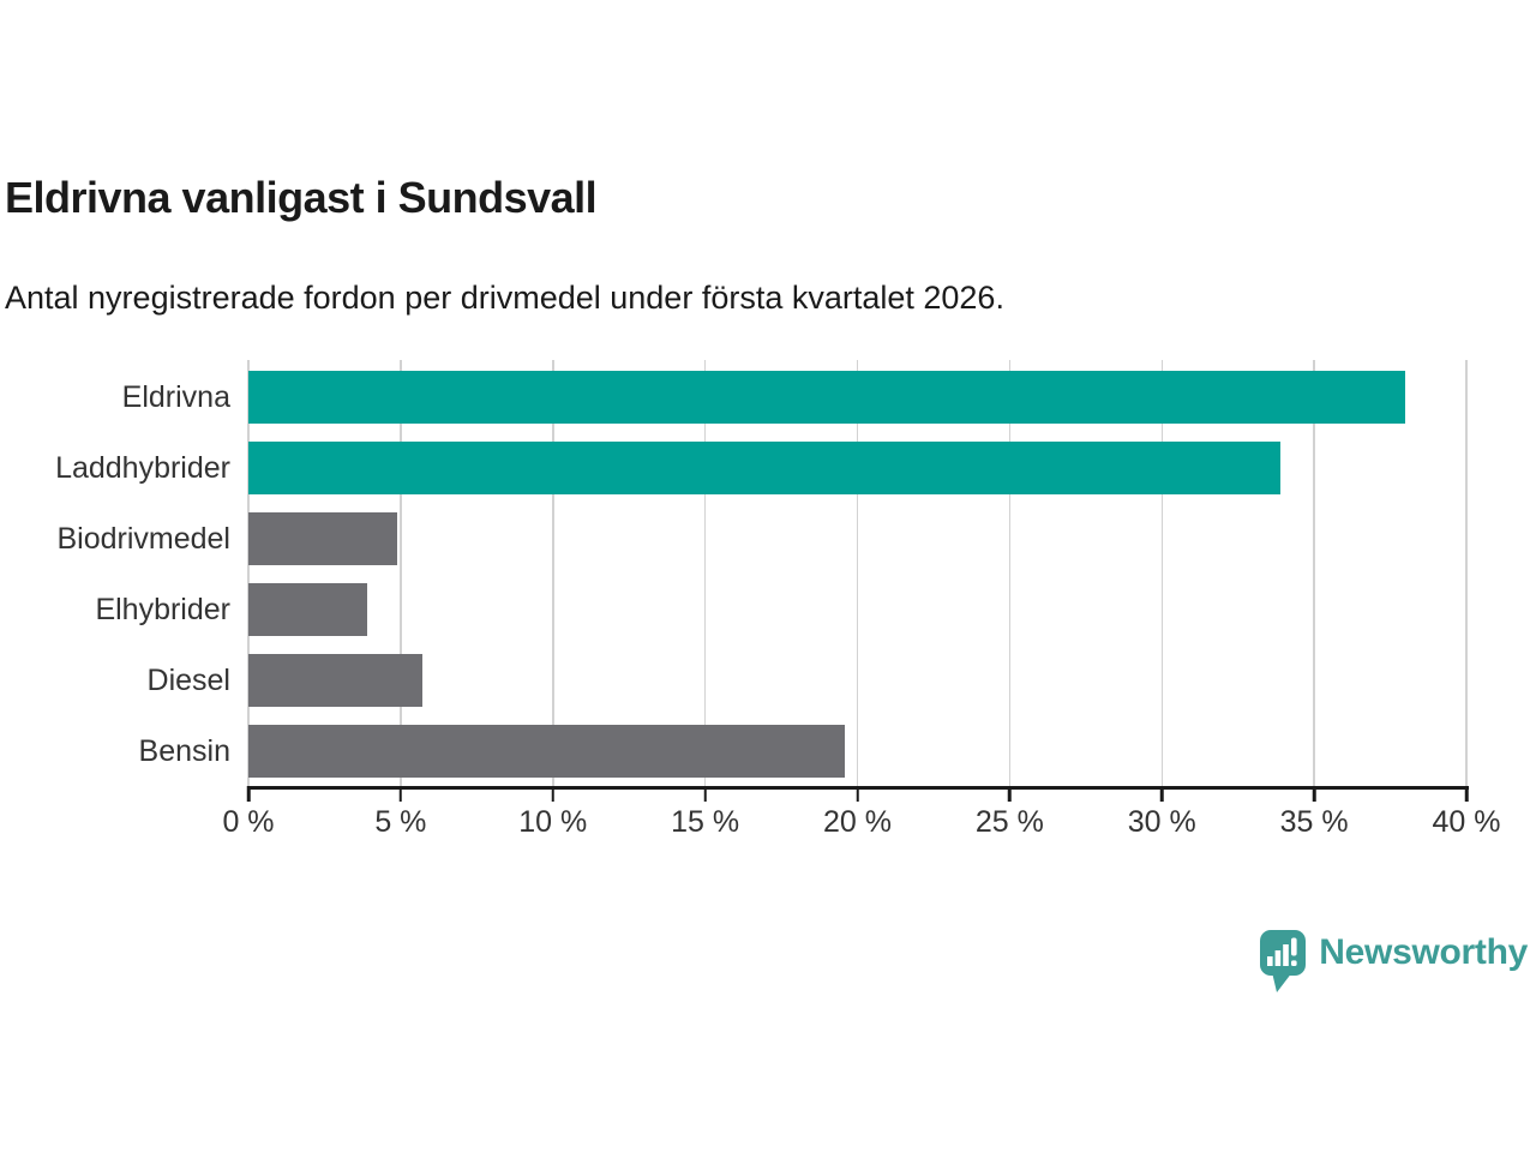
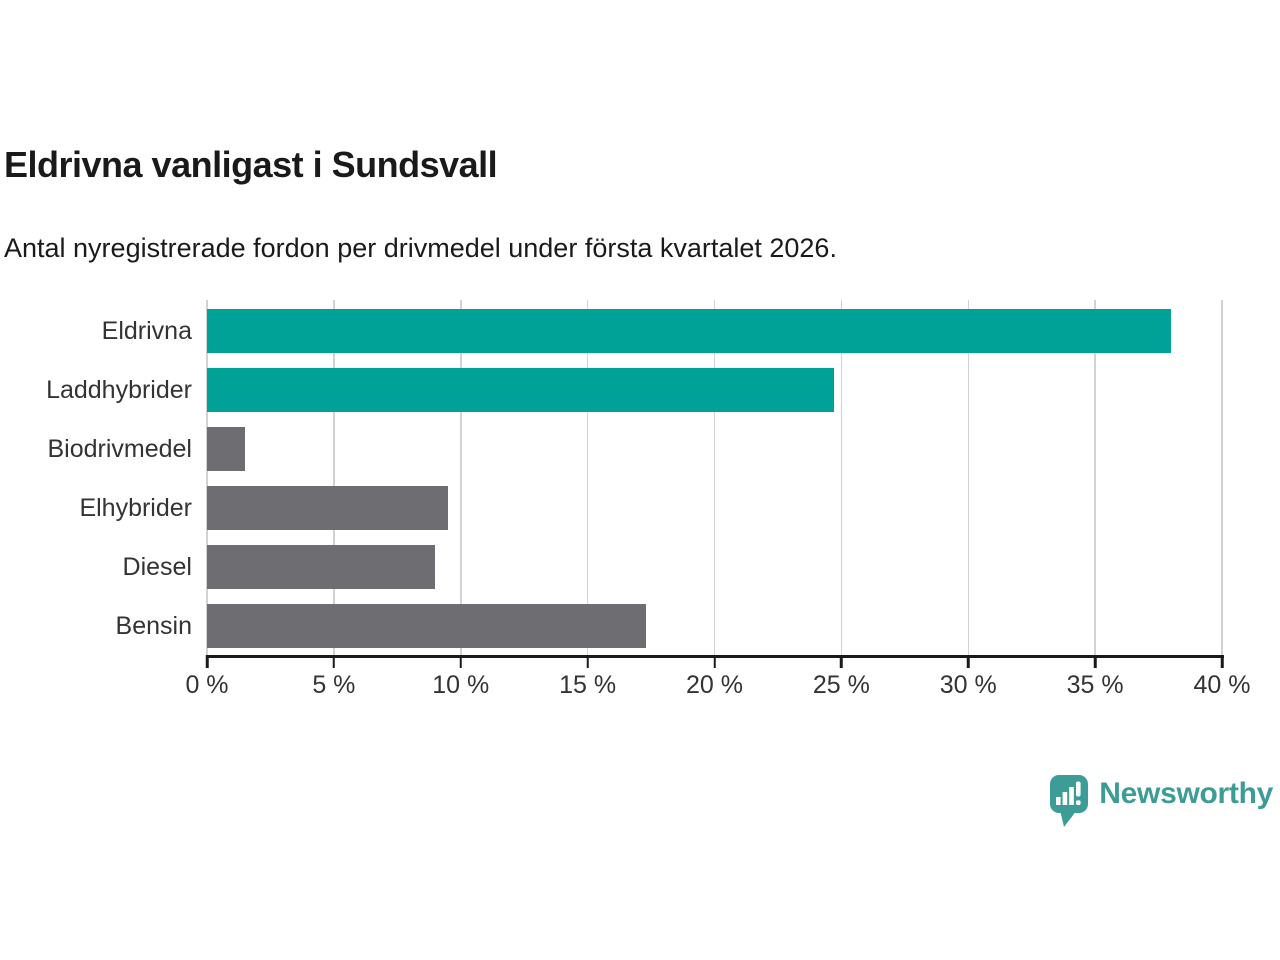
Laddhybrider: 33.9% -> 24.7%
Biodrivmedel: 4.9% -> 1.5%
Elhybrider: 3.9% -> 9.5%
Diesel: 5.7% -> 9.0%
Bensin: 19.6% -> 17.3%
